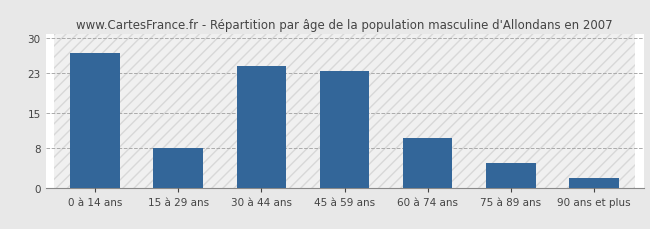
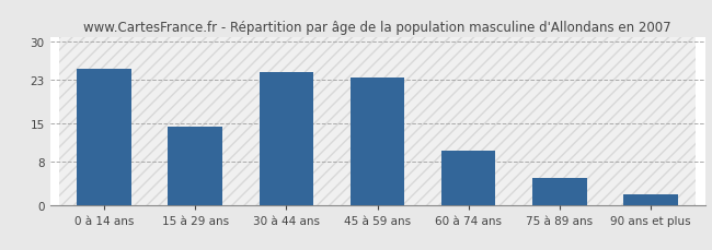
0 à 14 ans: 27.0 -> 25.0
15 à 29 ans: 8.0 -> 14.5
